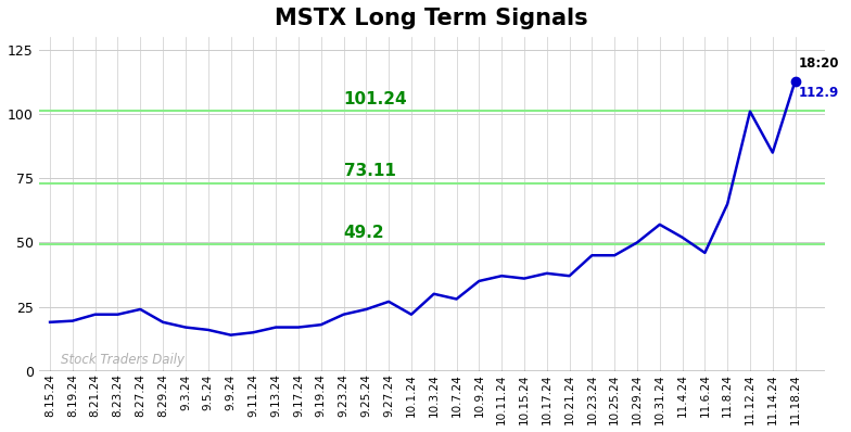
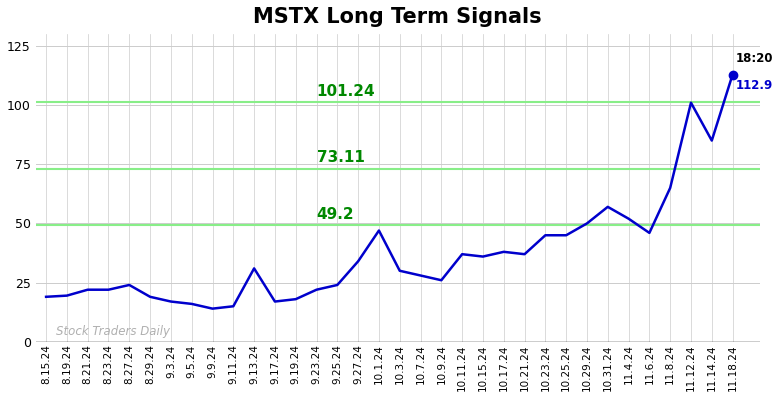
9.13.24: 17.0 -> 31.0
9.27.24: 27.0 -> 34.0
10.1.24: 22.0 -> 47.0
10.9.24: 35.0 -> 26.0
